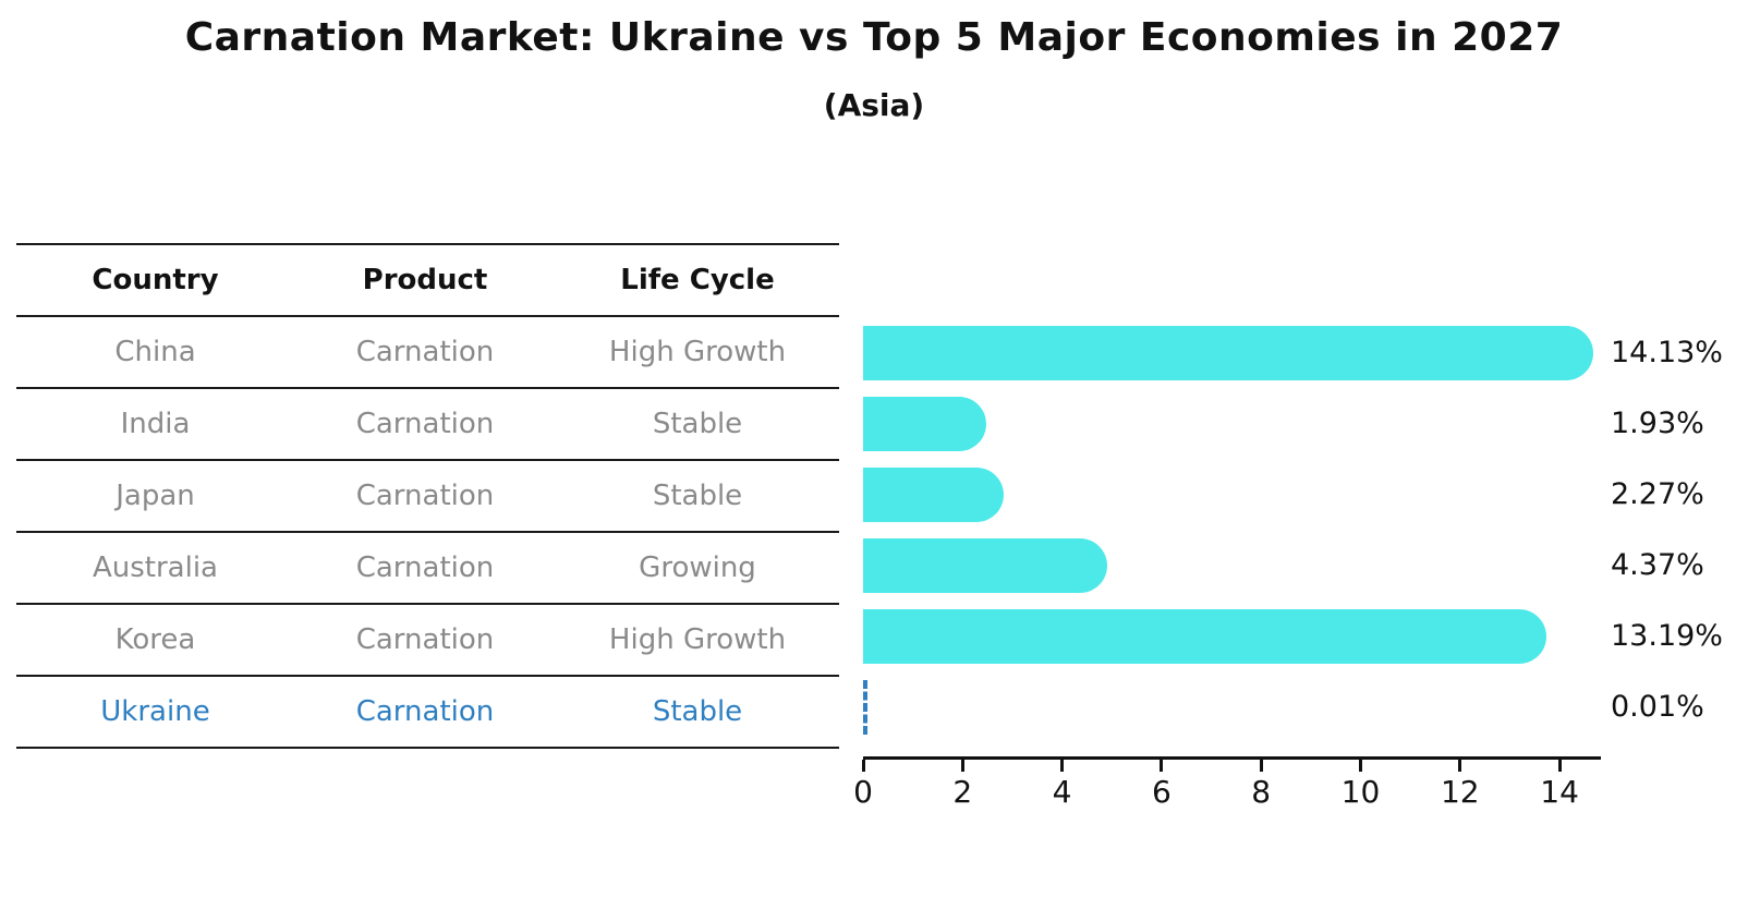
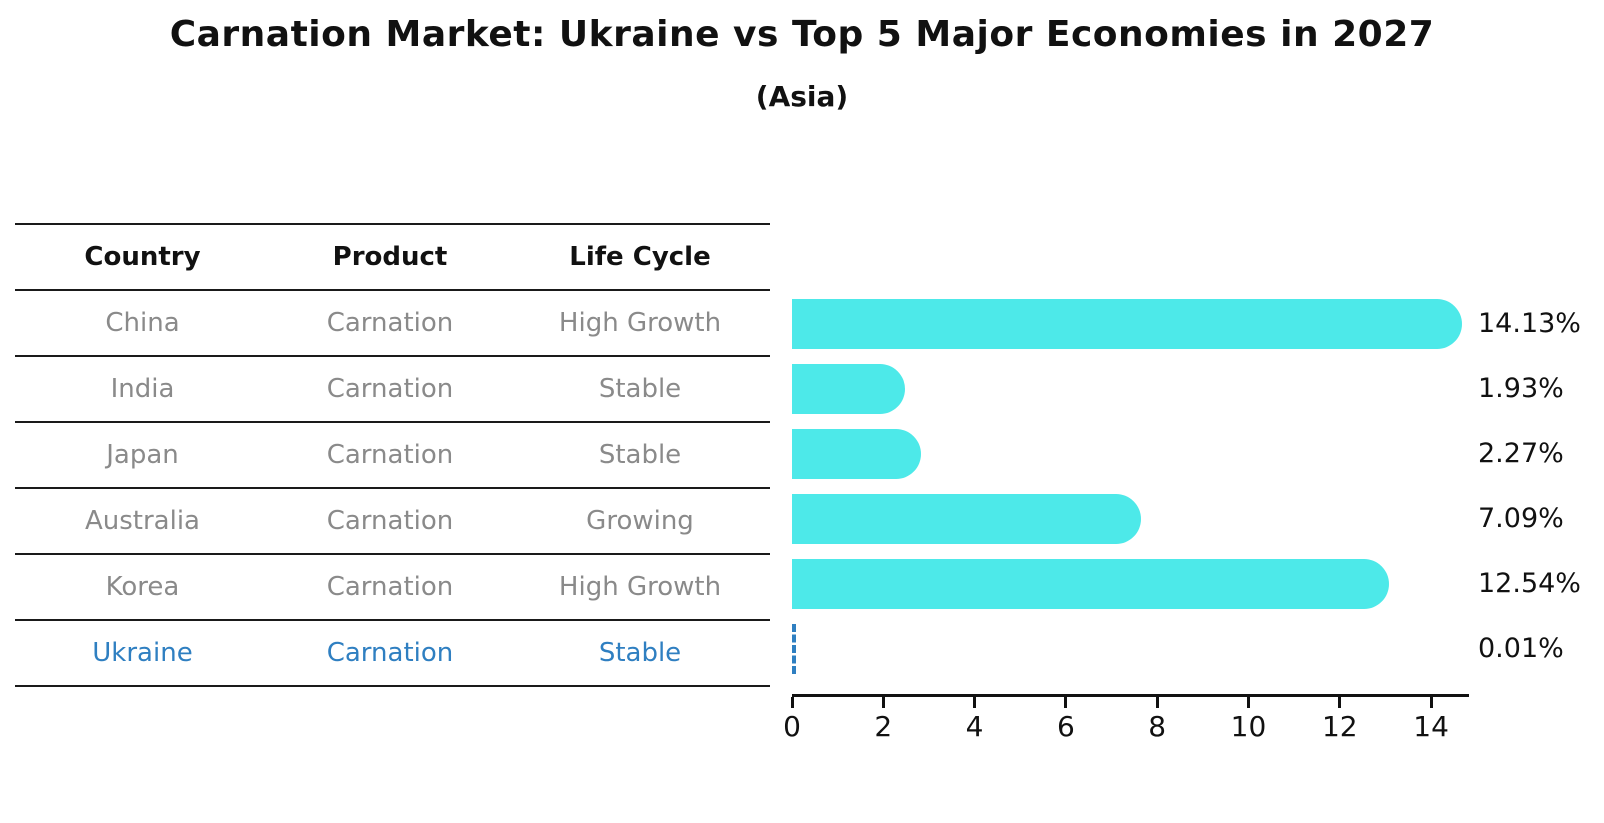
Australia: 4.37% -> 7.09%
Korea: 13.19% -> 12.54%
